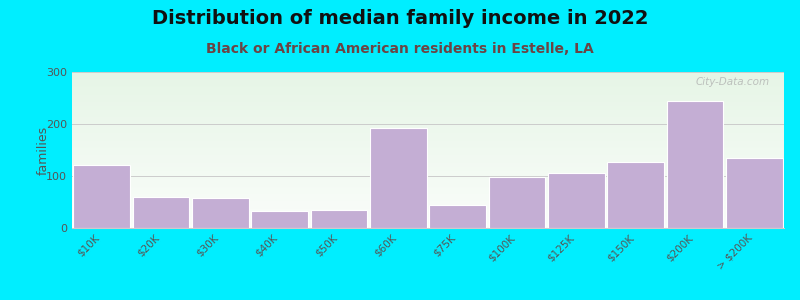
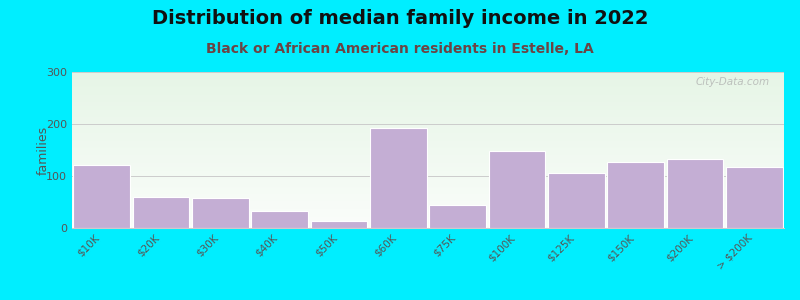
$50K: 34 -> 13
$100K: 98 -> 148
$200K: 244 -> 133
> $200K: 134 -> 118
